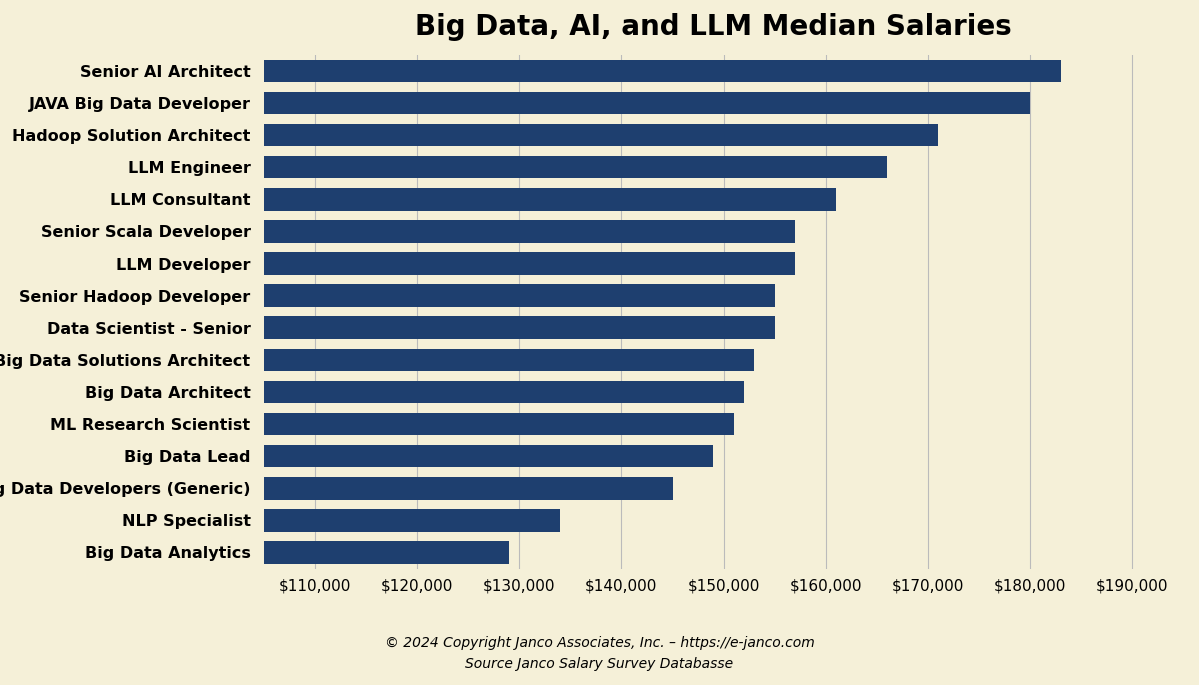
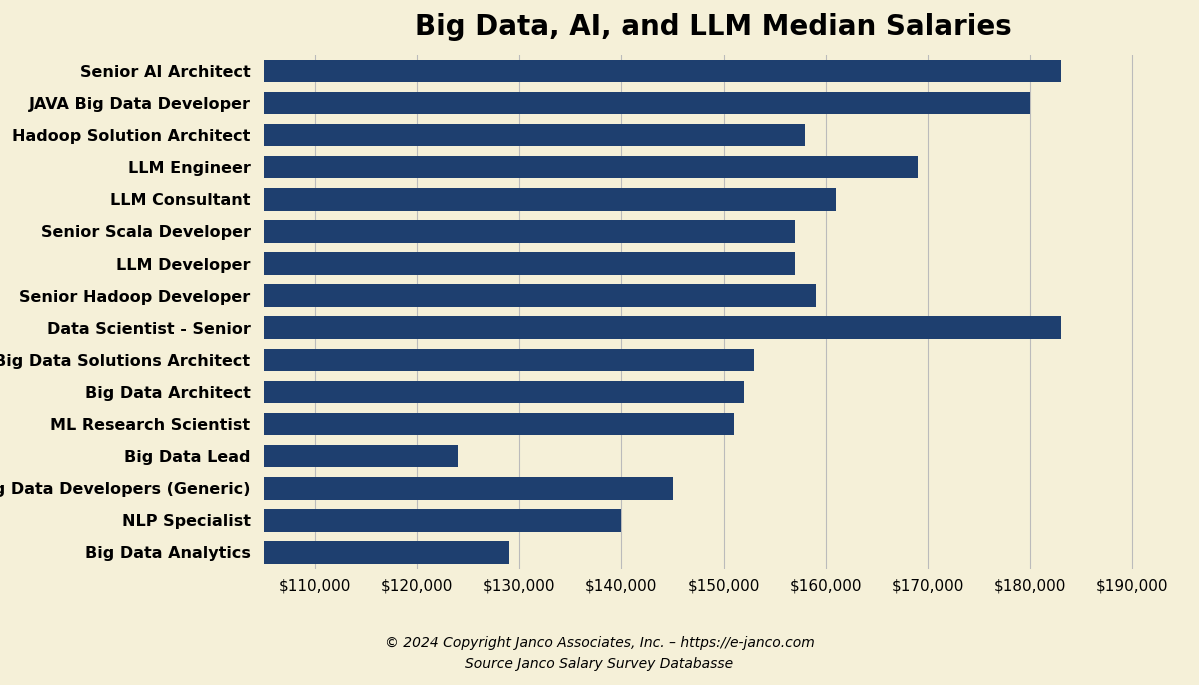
Hadoop Solution Architect: $171,000 -> $158,000
LLM Engineer: $166,000 -> $169,000
Senior Hadoop Developer: $155,000 -> $159,000
Data Scientist - Senior: $155,000 -> $183,000
Big Data Lead: $149,000 -> $124,000
NLP Specialist: $134,000 -> $140,000
